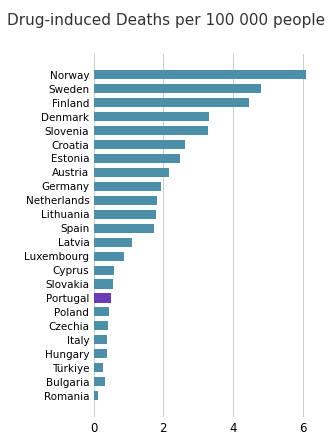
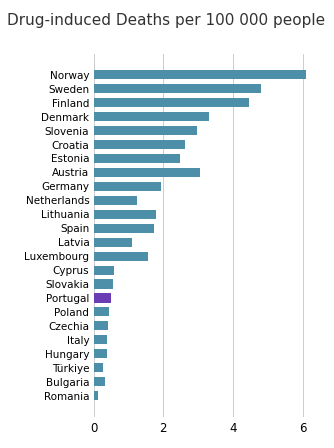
Slovenia: 3.28 -> 2.95
Austria: 2.15 -> 3.05
Netherlands: 1.82 -> 1.25
Luxembourg: 0.88 -> 1.55
